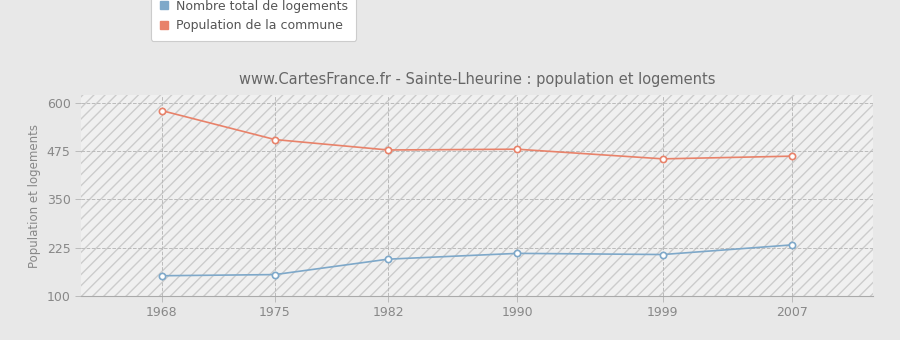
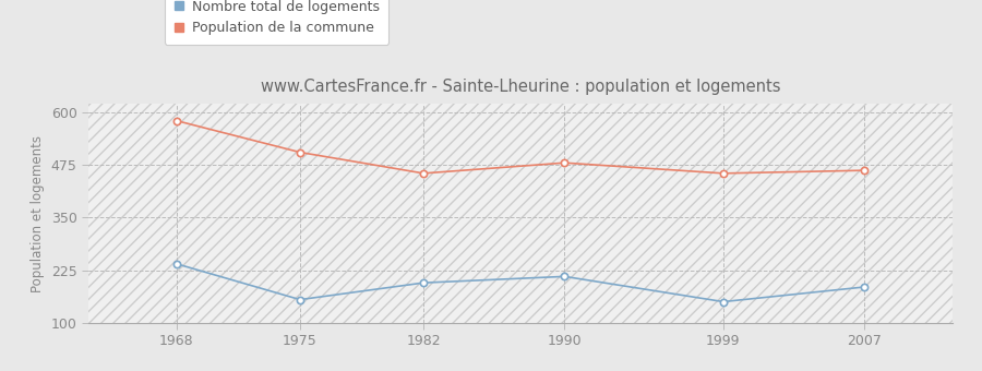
Nombre total de logements/1968: 152 -> 240
Population de la commune/1982: 478 -> 455
Nombre total de logements/1999: 207 -> 150
Nombre total de logements/2007: 232 -> 185
